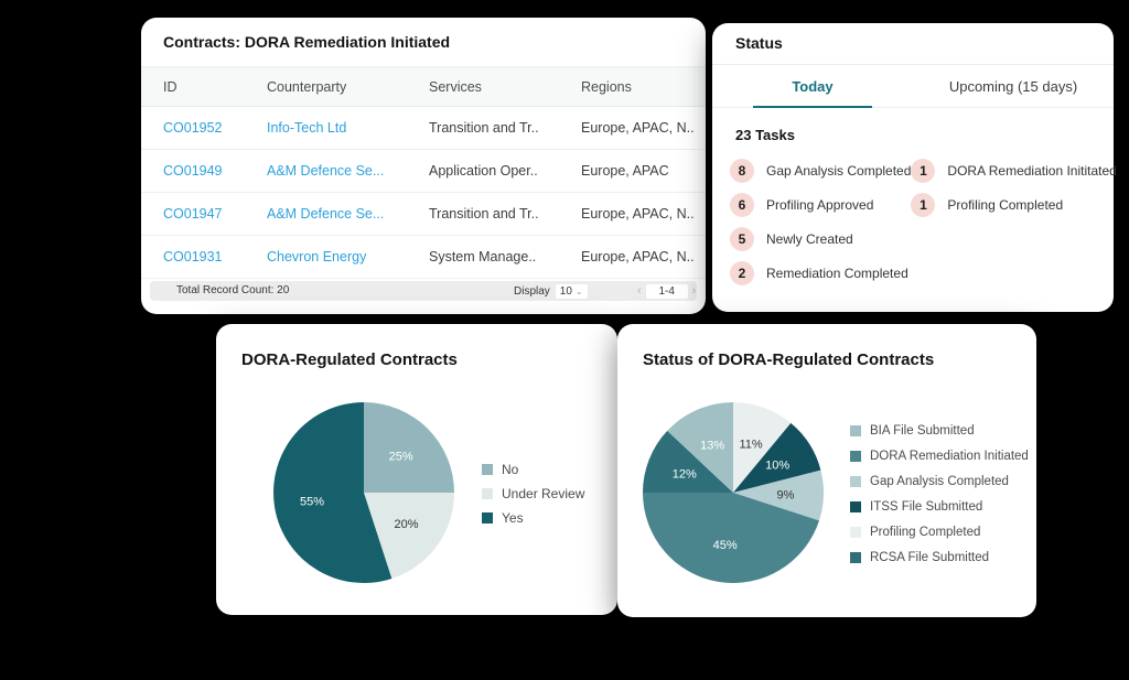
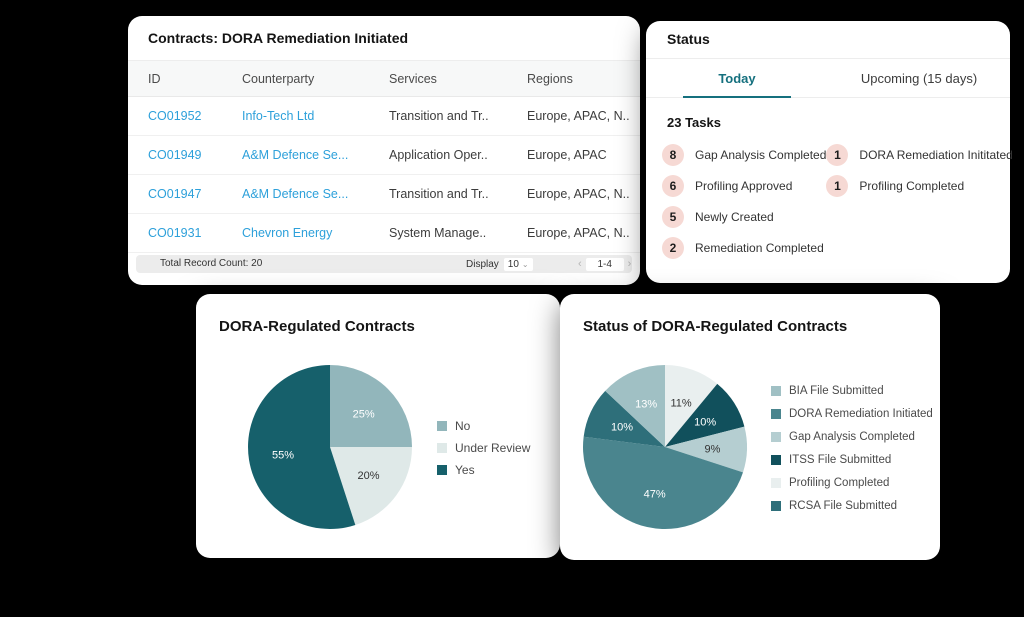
Status of DORA-Regulated Contracts/DORA Remediation Initiated: 45% -> 47%
Status of DORA-Regulated Contracts/RCSA File Submitted: 12% -> 10%
